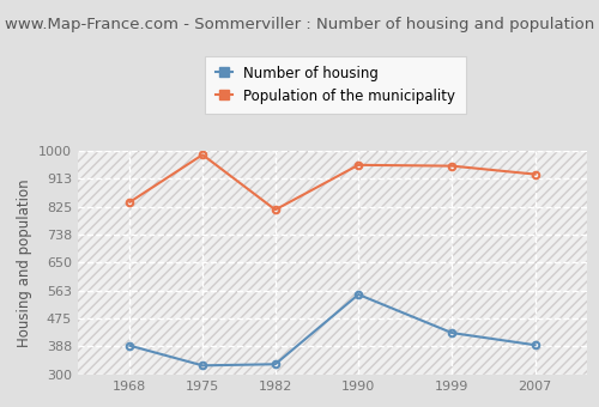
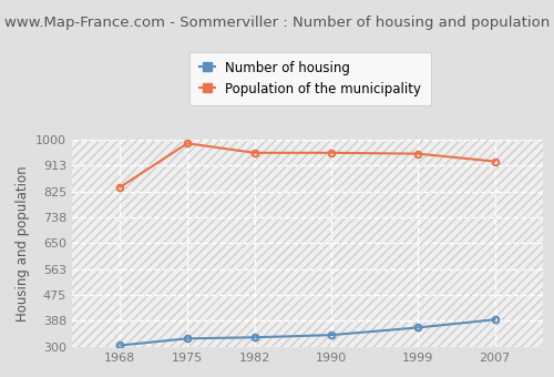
Number of housing/1968: 390 -> 305
Population of the municipality/1982: 815 -> 955
Number of housing/1990: 550 -> 340
Number of housing/1999: 430 -> 365
